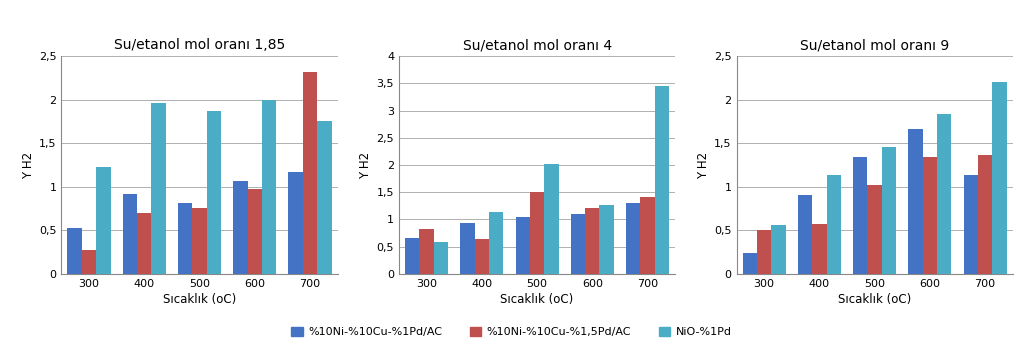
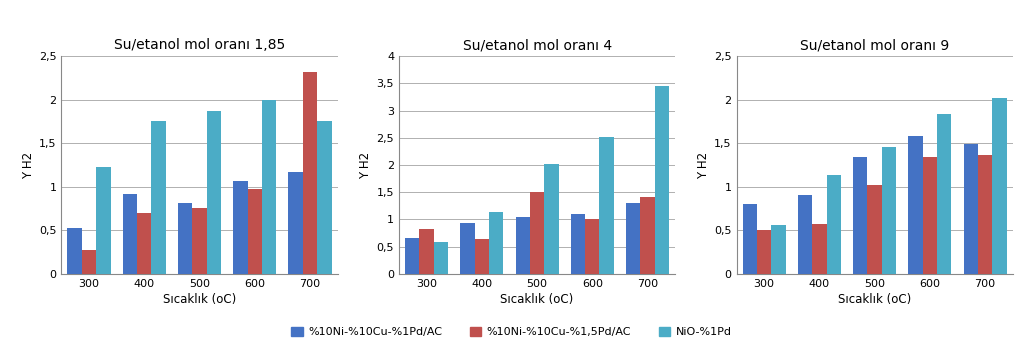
Su/etanol mol oranı 1,85/NiO-%1Pd/400: 1,96 -> 1,75
Su/etanol mol oranı 4/%10Ni-%10Cu-%1,5Pd/AC/600: 1,20 -> 1,00
Su/etanol mol oranı 4/NiO-%1Pd/600: 1,26 -> 2,51
Su/etanol mol oranı 9/%10Ni-%10Cu-%1Pd/AC/300: 0,24 -> 0,80
Su/etanol mol oranı 9/%10Ni-%10Cu-%1Pd/AC/600: 1,66 -> 1,58
Su/etanol mol oranı 9/%10Ni-%10Cu-%1Pd/AC/700: 1,14 -> 1,49
Su/etanol mol oranı 9/NiO-%1Pd/700: 2,20 -> 2,02
